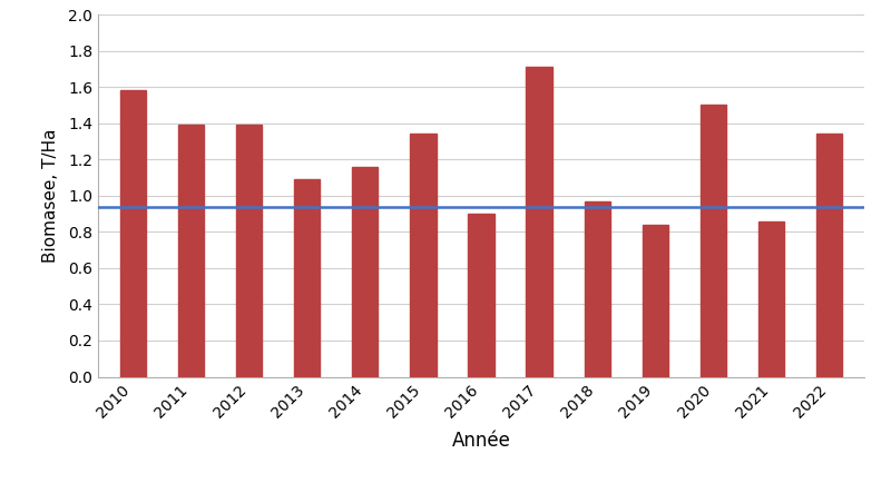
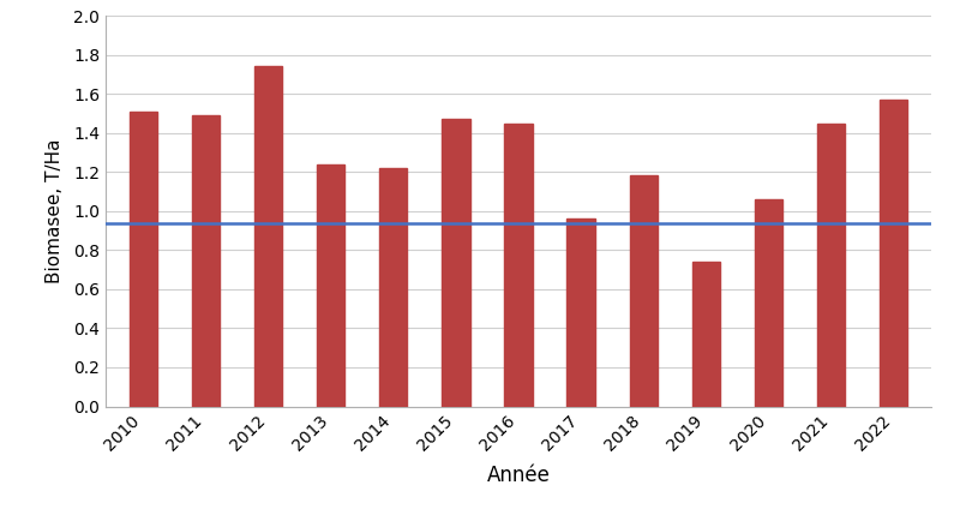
2010: 1.58 -> 1.51
2011: 1.39 -> 1.49
2012: 1.39 -> 1.74
2013: 1.09 -> 1.24
2014: 1.16 -> 1.22
2015: 1.34 -> 1.47
2016: 0.90 -> 1.45
2017: 1.71 -> 0.96
2018: 0.97 -> 1.18
2019: 0.84 -> 0.74
2020: 1.50 -> 1.06
2021: 0.86 -> 1.45
2022: 1.34 -> 1.57
